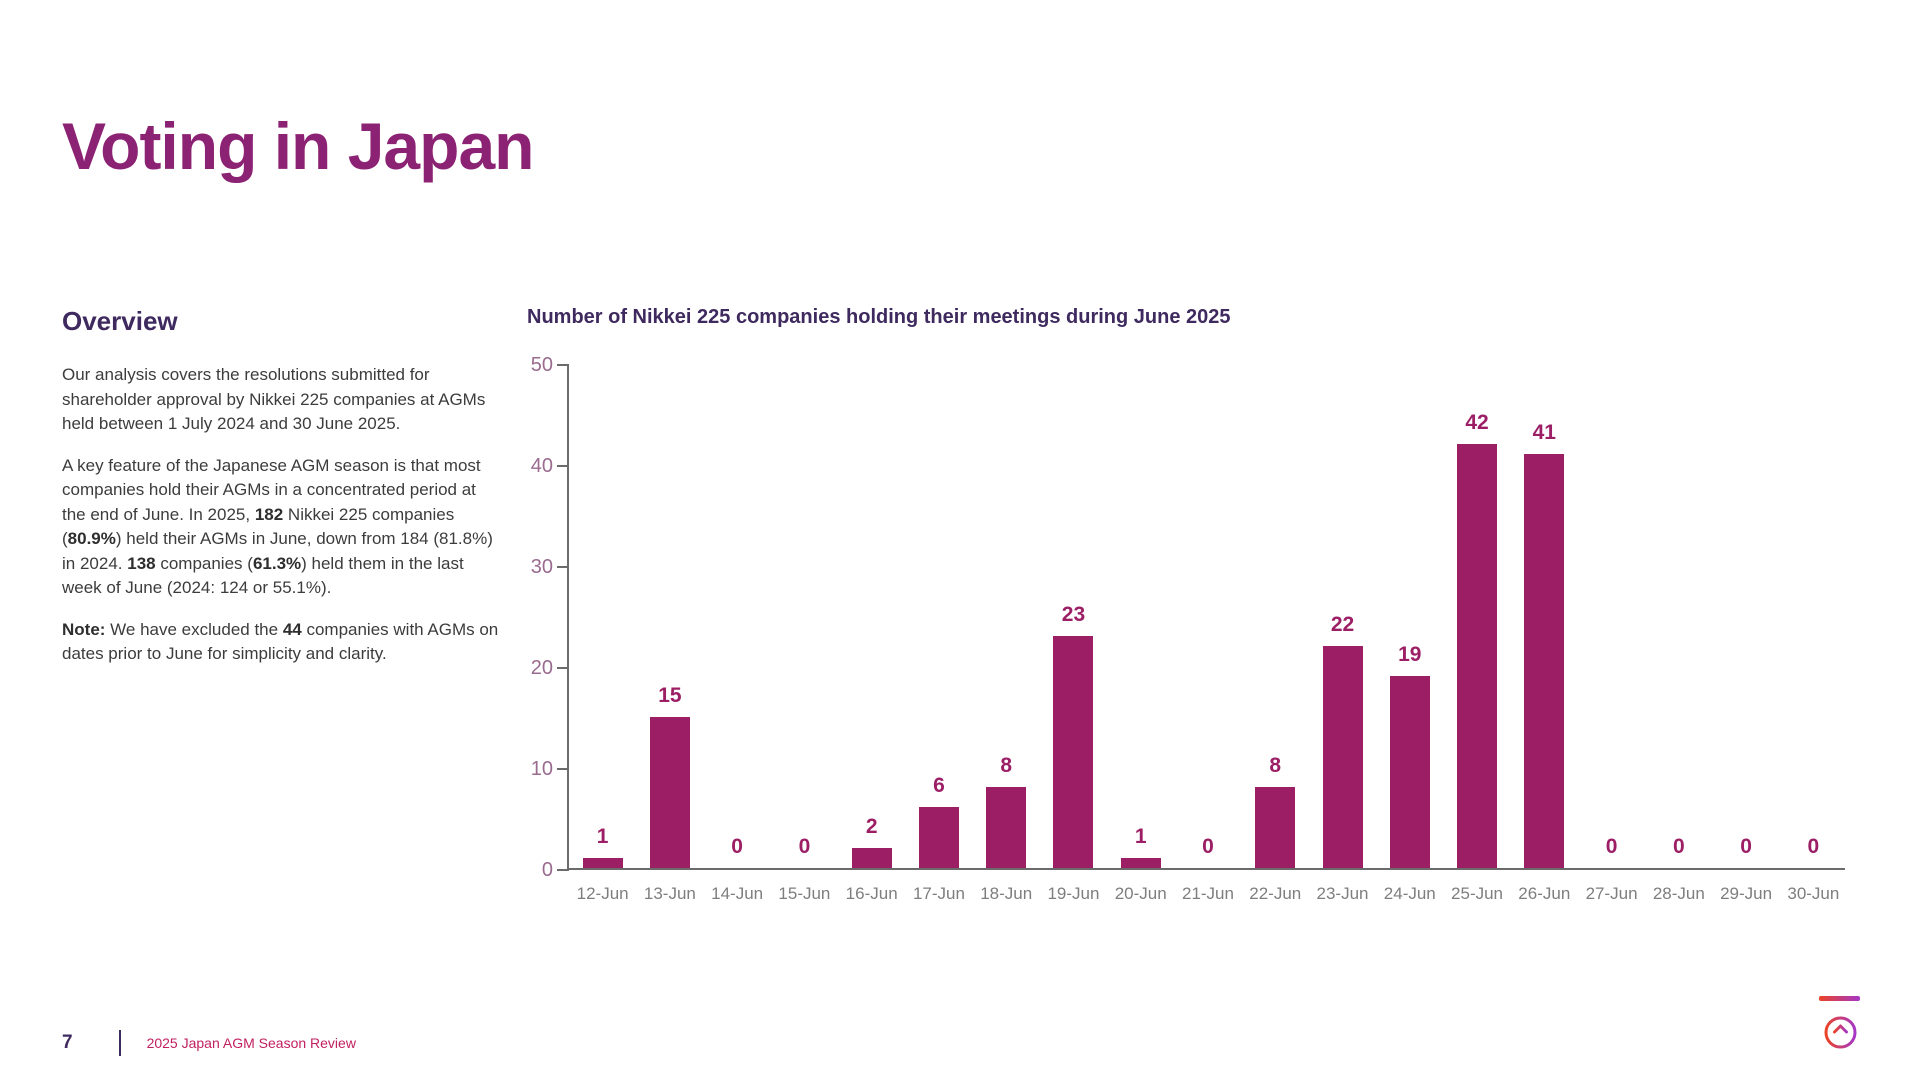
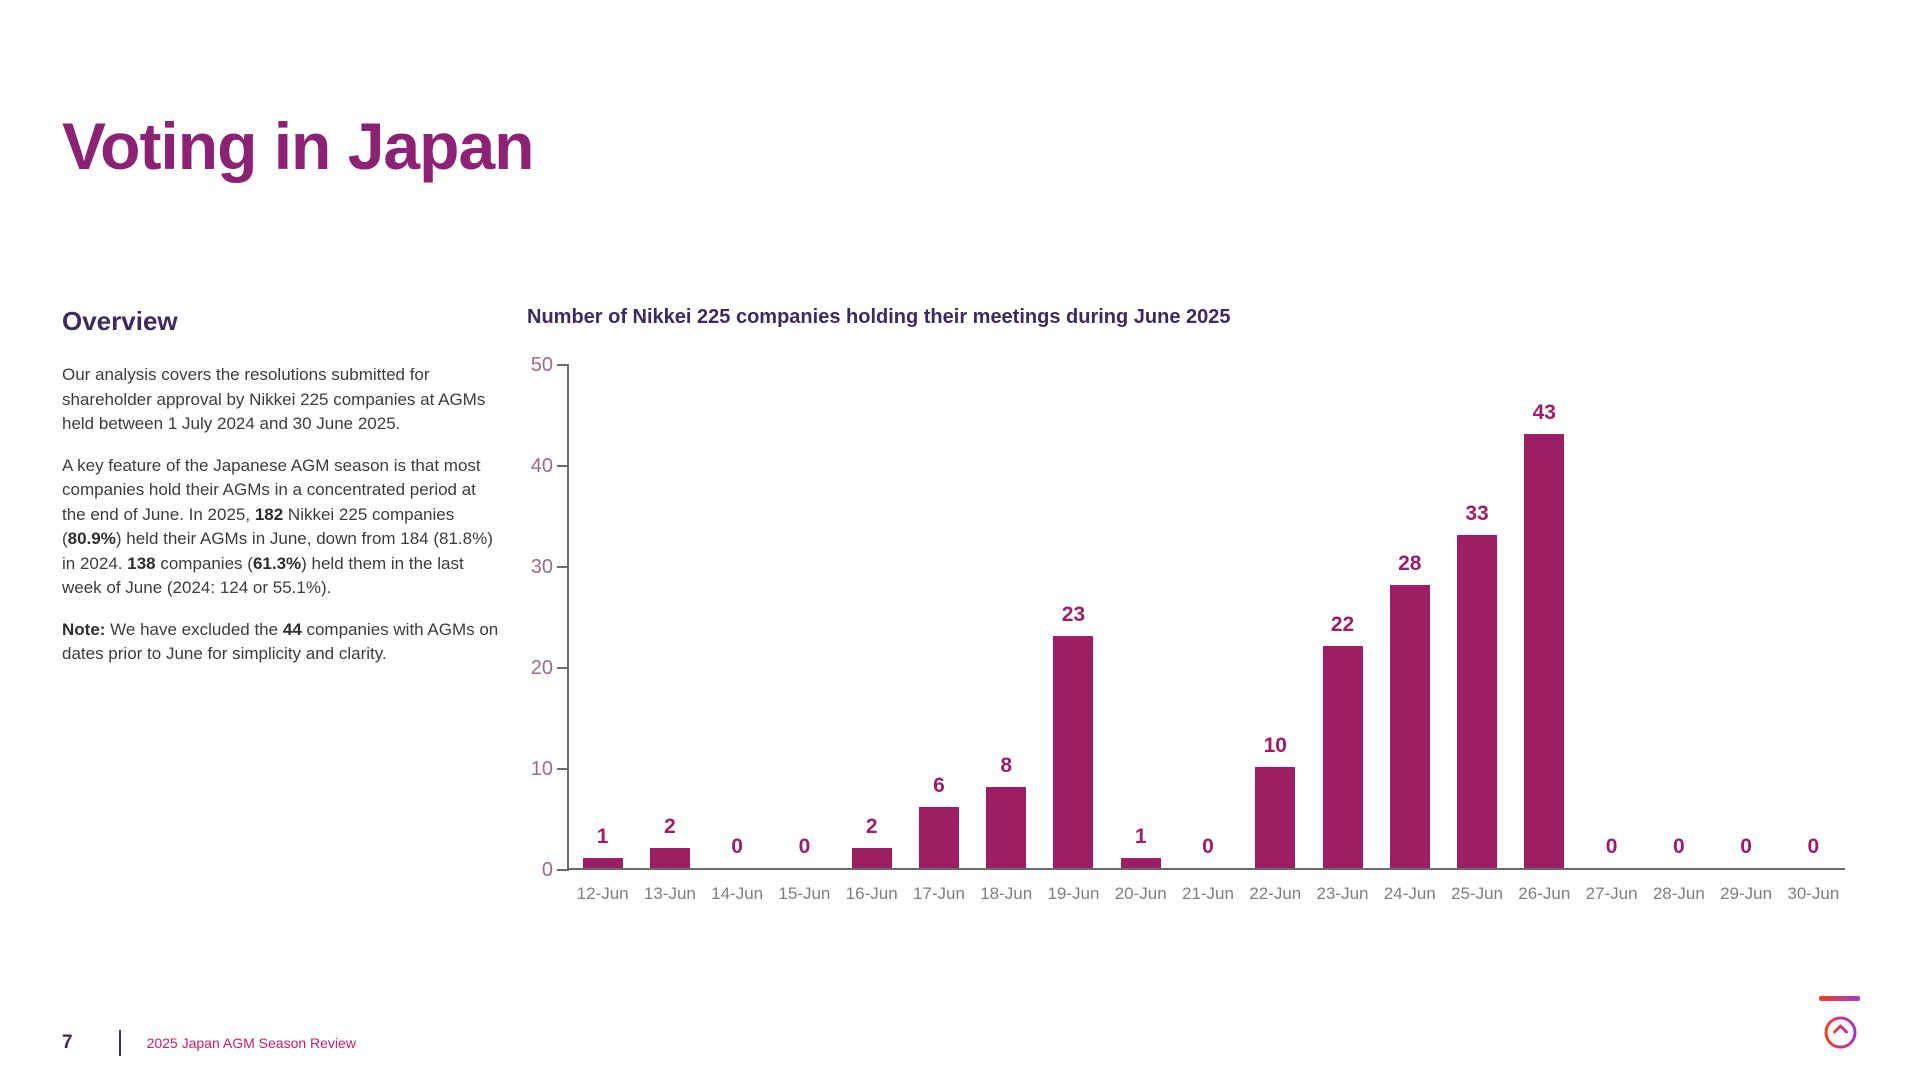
13-Jun: 15 -> 2
22-Jun: 8 -> 10
24-Jun: 19 -> 28
25-Jun: 42 -> 33
26-Jun: 41 -> 43
